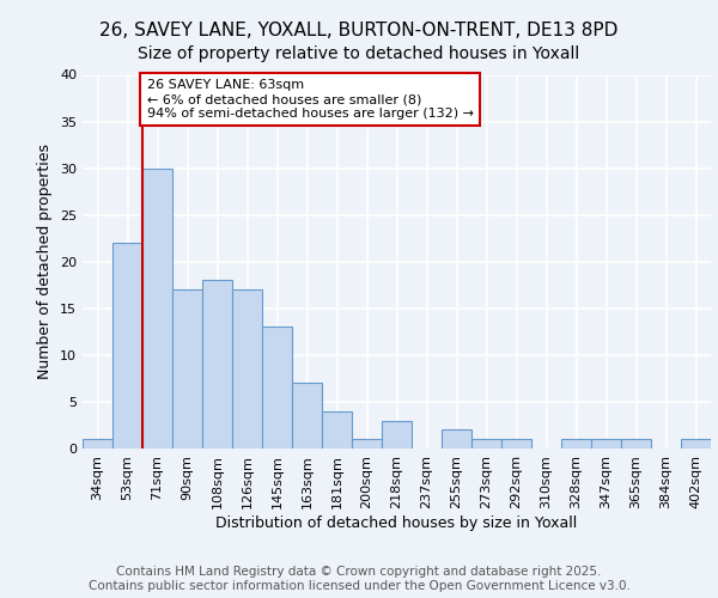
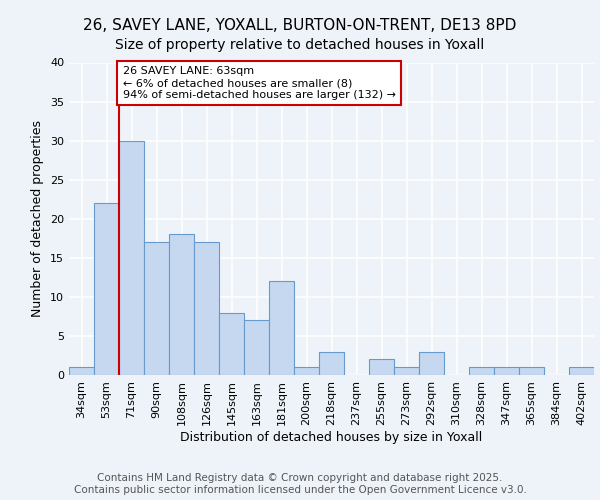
145sqm: 13 -> 8
181sqm: 4 -> 12
292sqm: 1 -> 3
